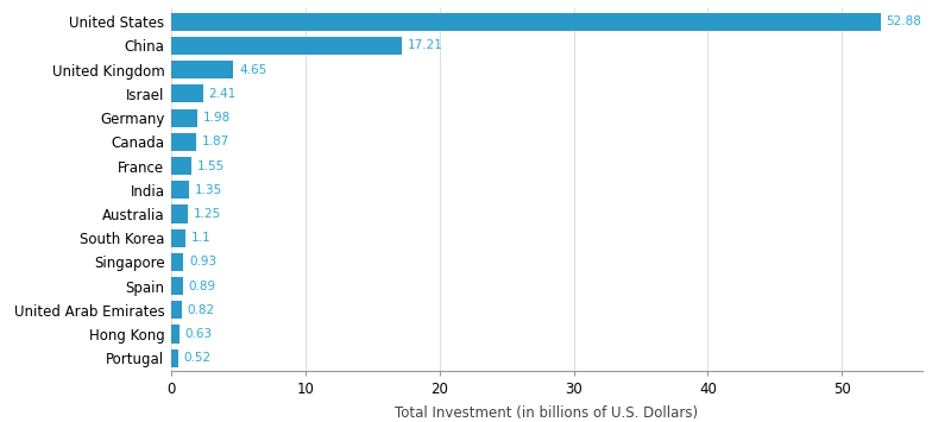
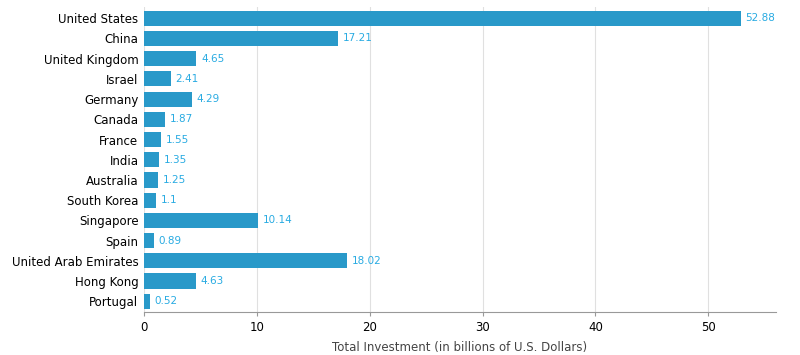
Germany: 1.98 -> 4.29
Singapore: 0.93 -> 10.14
United Arab Emirates: 0.82 -> 18.02
Hong Kong: 0.63 -> 4.63
